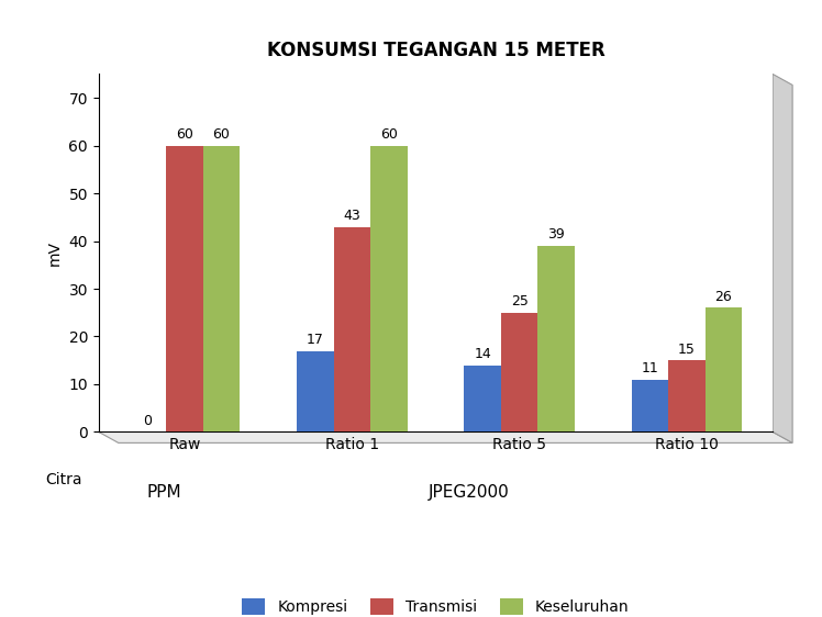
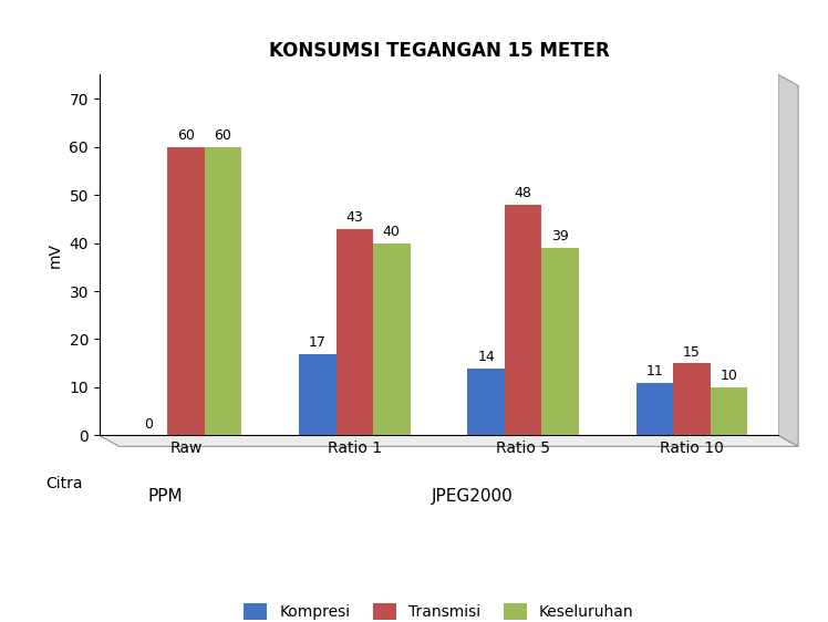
Keseluruhan/Ratio 1: 60 -> 40
Transmisi/Ratio 5: 25 -> 48
Keseluruhan/Ratio 10: 26 -> 10
